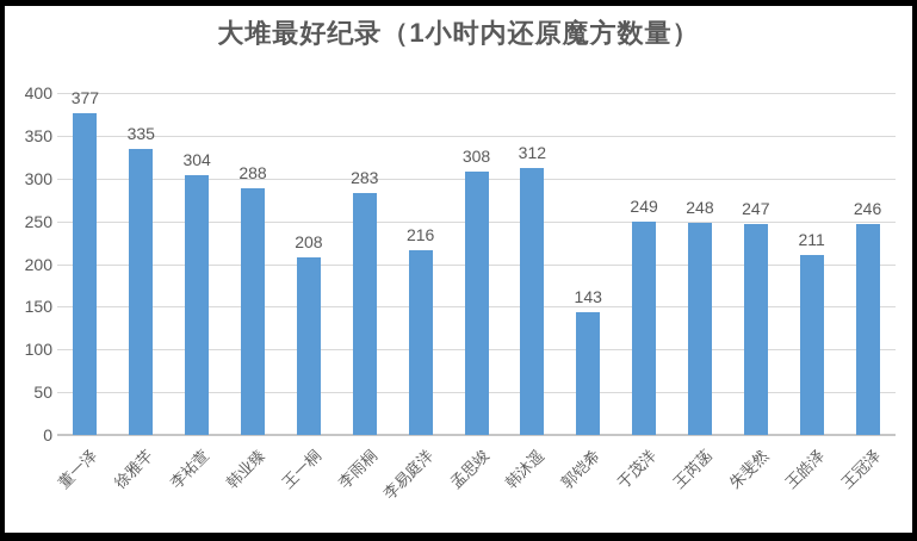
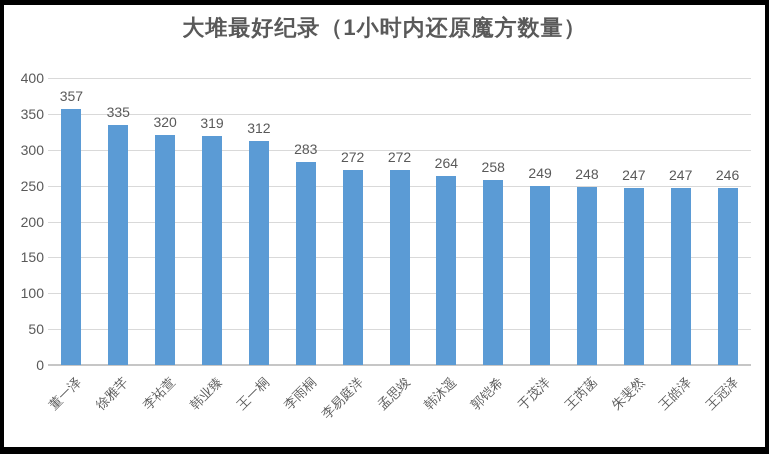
董一泽: 377 -> 357
李祐萱: 304 -> 320
韩业臻: 288 -> 319
王一桐: 208 -> 312
李易庭洋: 216 -> 272
孟思竣: 308 -> 272
韩沐遥: 312 -> 264
郭铠希: 143 -> 258
王皓泽: 211 -> 247
